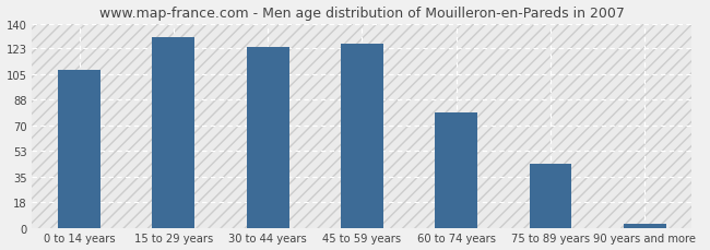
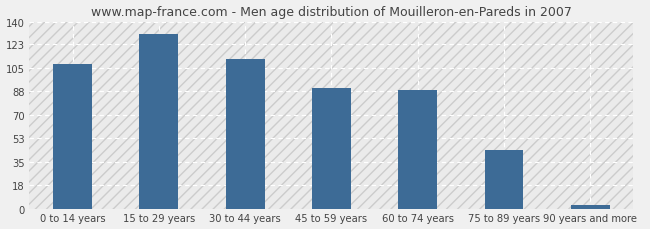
30 to 44 years: 124 -> 112
45 to 59 years: 126 -> 90
60 to 74 years: 79 -> 89
